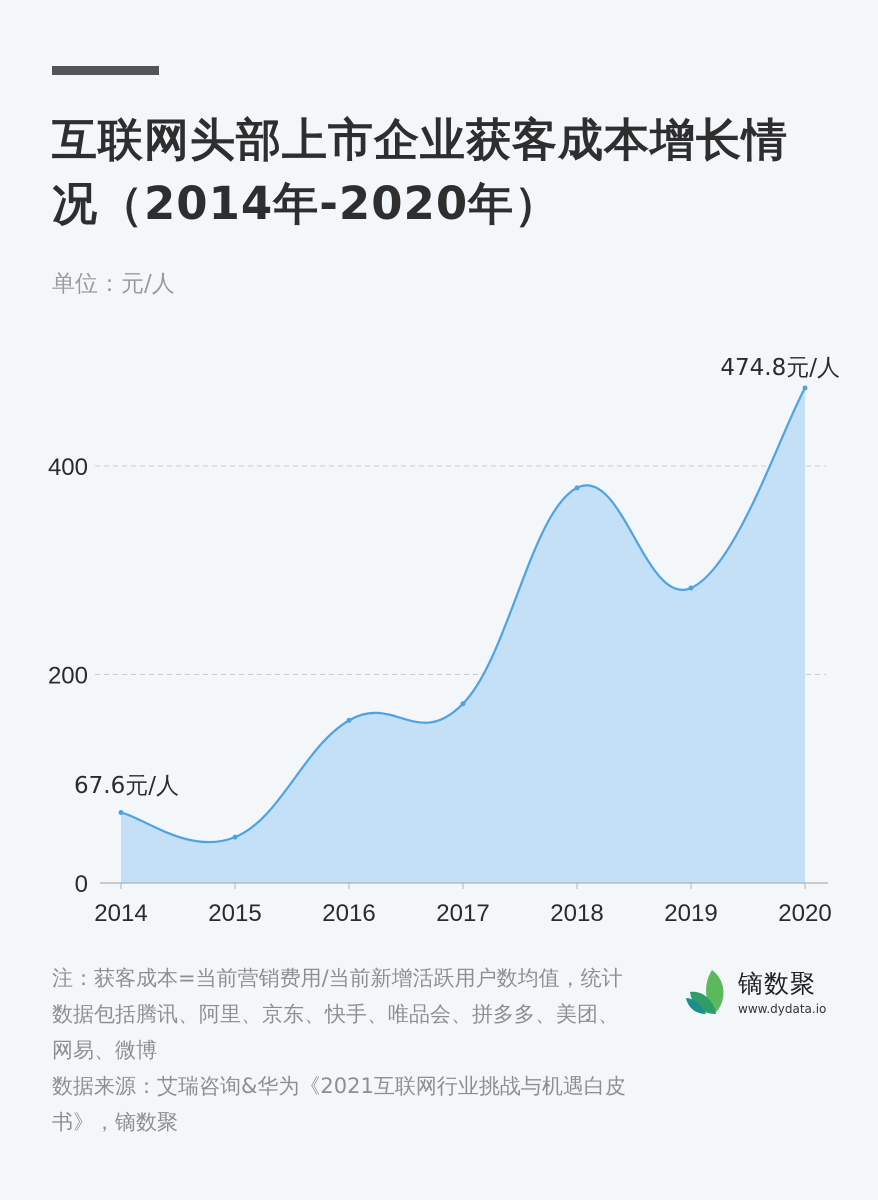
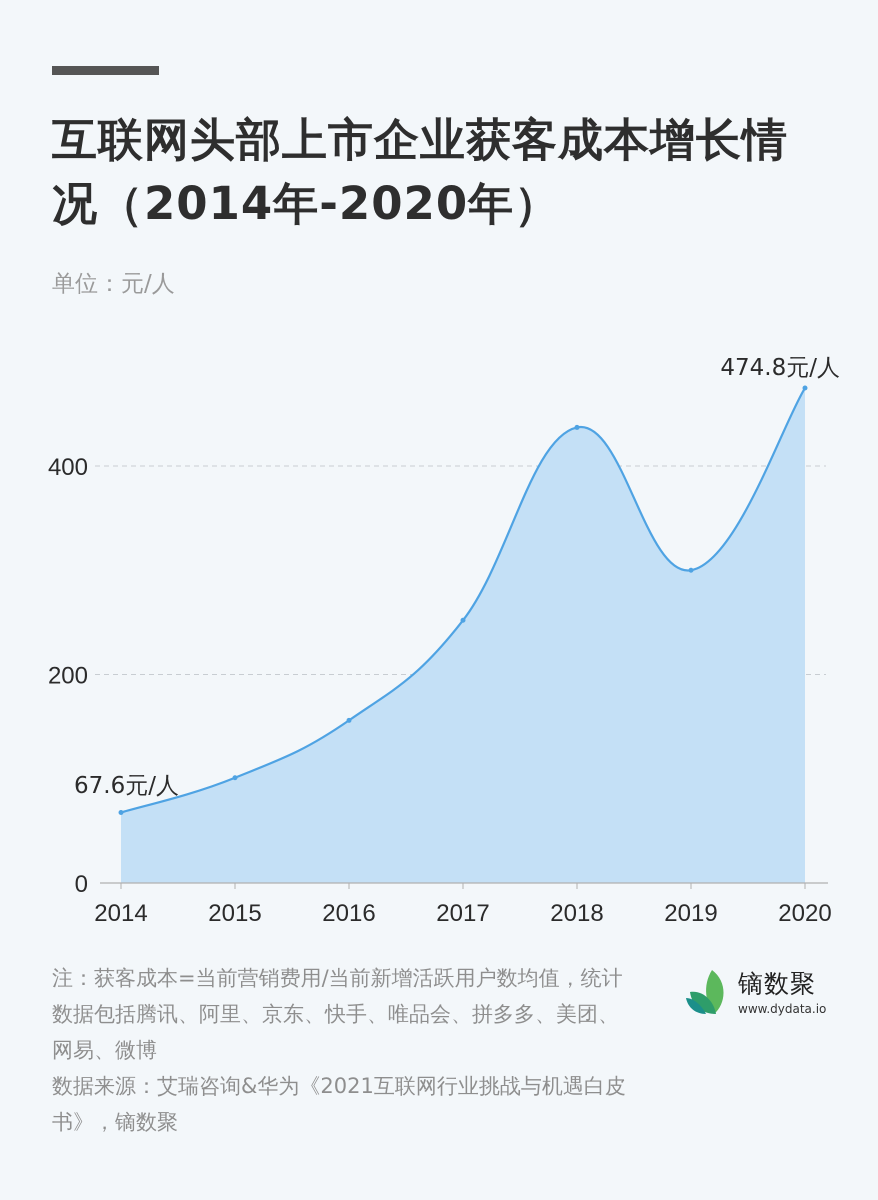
2015: 44 -> 101
2017: 172 -> 252
2018: 379 -> 437
2019: 283 -> 300
